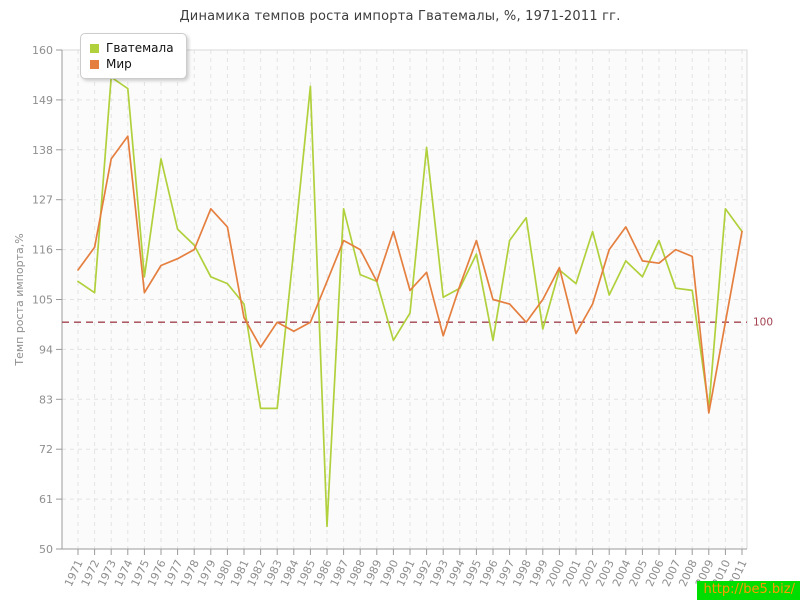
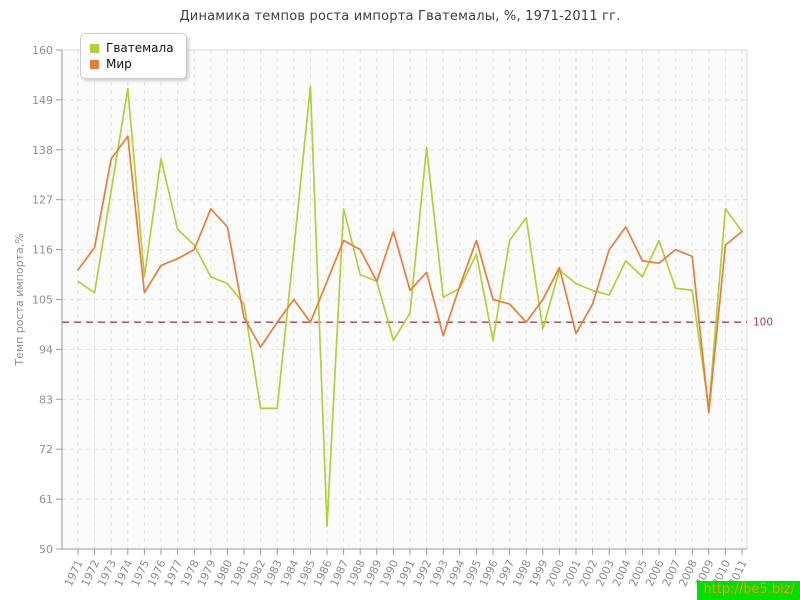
Гватемала/1973: 154 -> 129
Мир/1984: 98 -> 105
Гватемала/2002: 120 -> 107
Мир/2010: 100 -> 117
